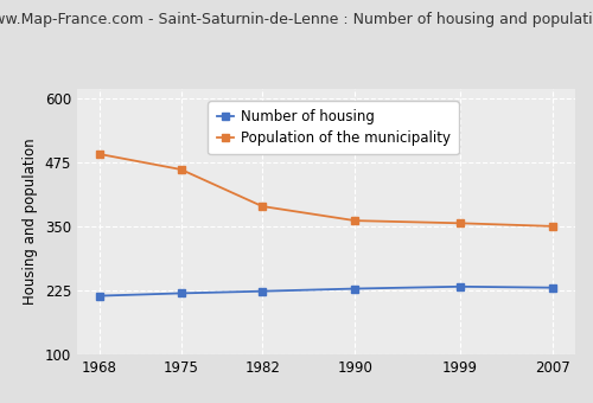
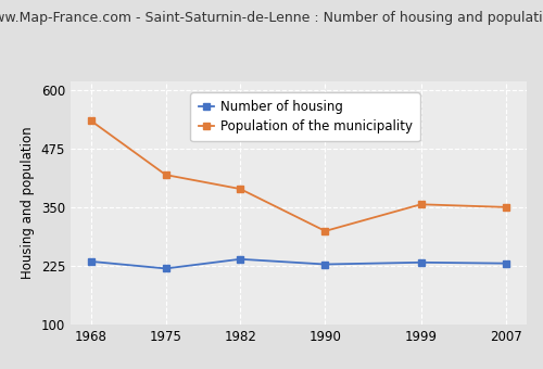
Number of housing/1968: 215 -> 235
Population of the municipality/1968: 492 -> 535
Population of the municipality/1975: 462 -> 420
Number of housing/1982: 224 -> 240
Population of the municipality/1990: 362 -> 300
